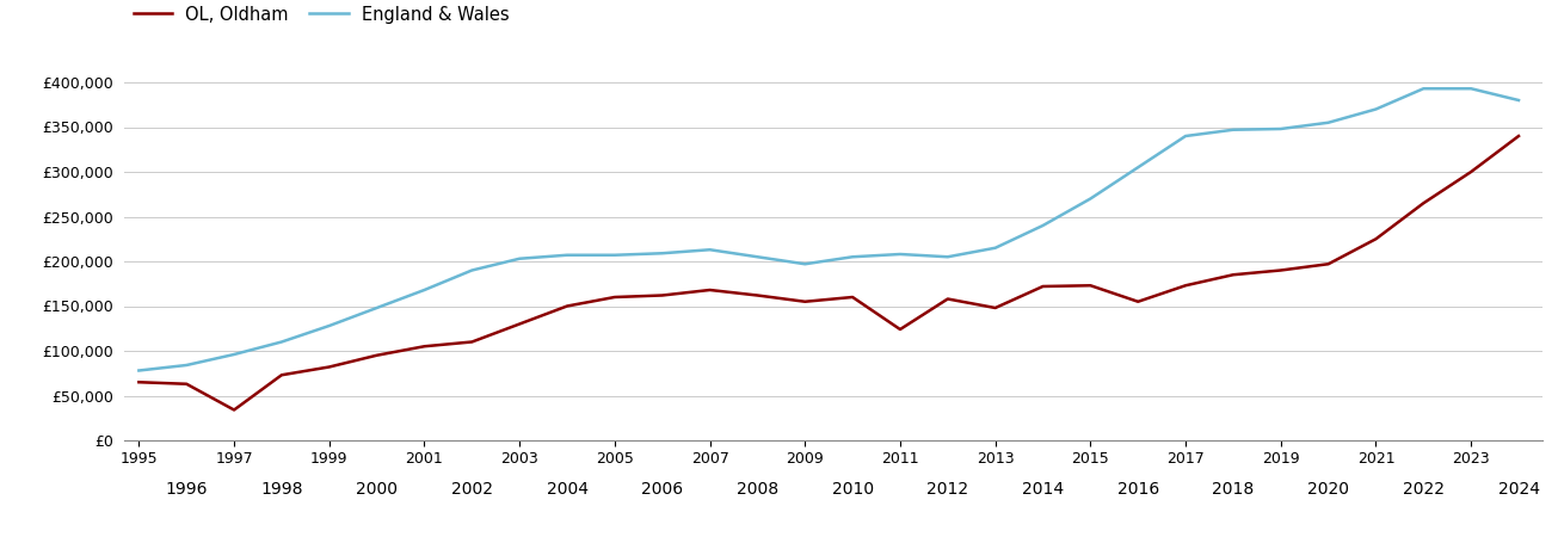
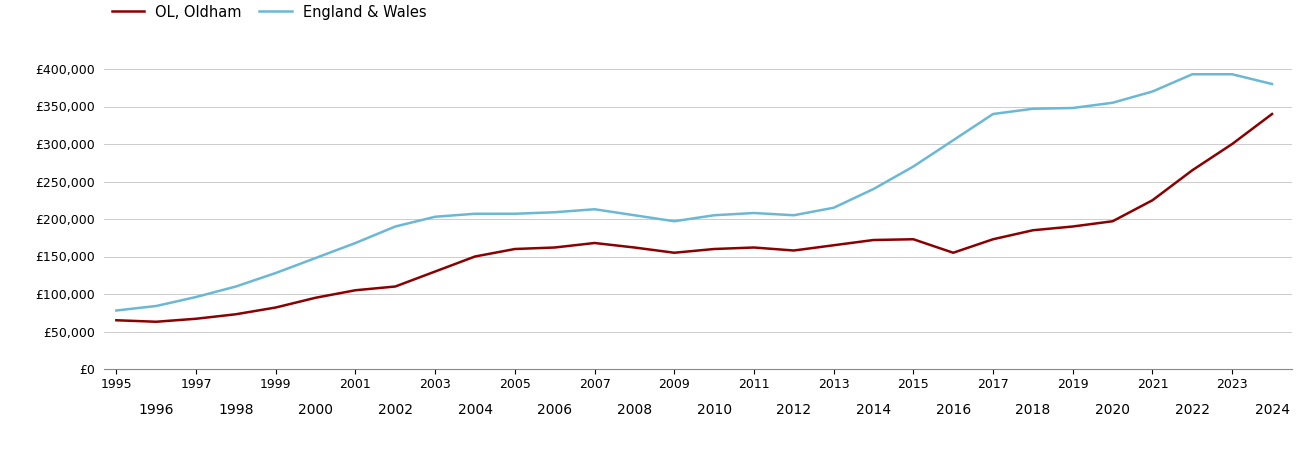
OL, Oldham/1997: £34,000 -> £67,000
OL, Oldham/2011: £124,000 -> £162,000
OL, Oldham/2013: £148,000 -> £165,000
